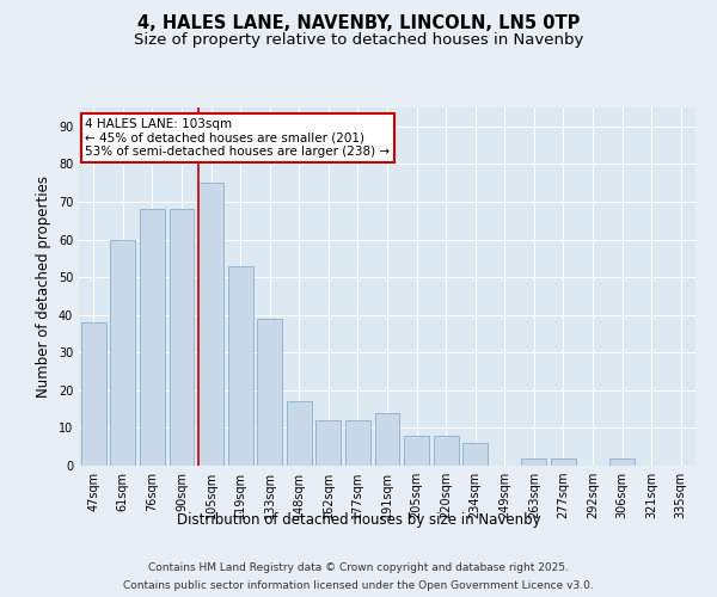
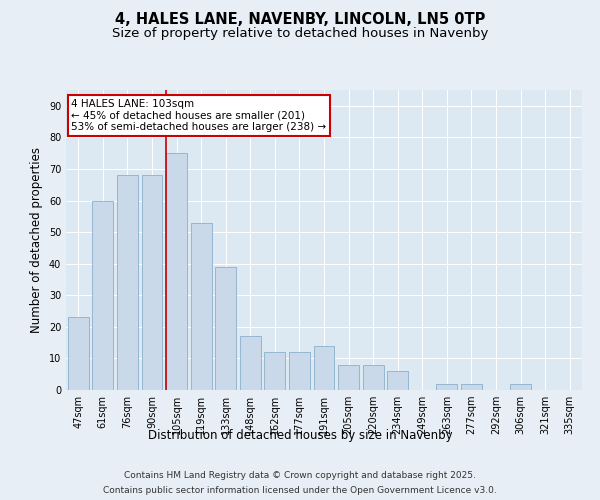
47sqm: 38 -> 23
